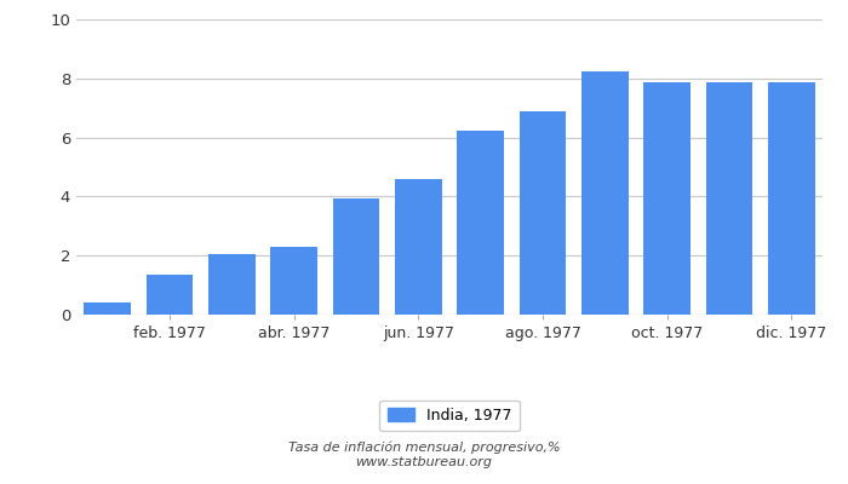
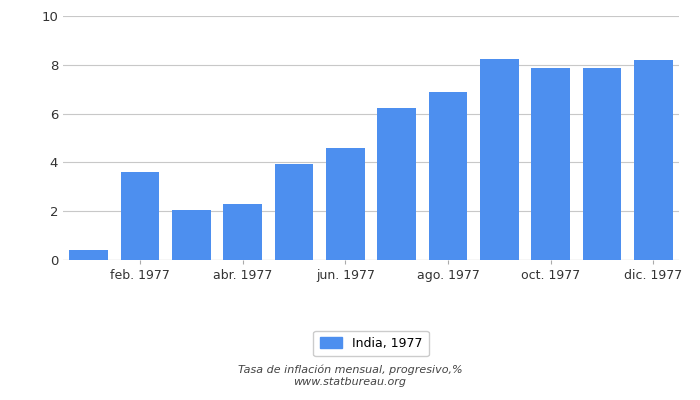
feb. 1977: 1.35 -> 3.60
dic. 1977: 7.85 -> 8.20
